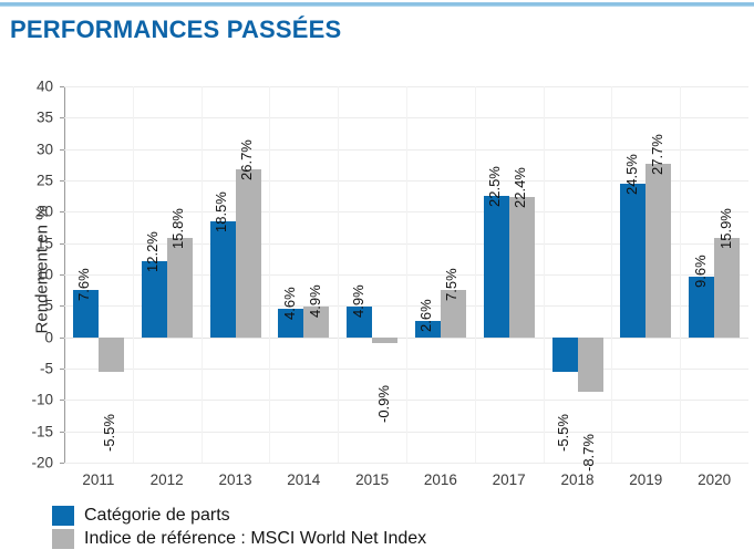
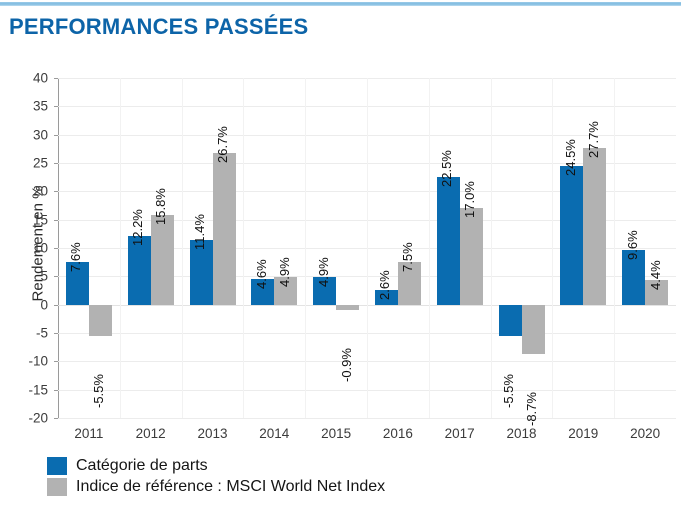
Catégorie de parts/2013: 18.5% -> 11.4%
Indice de référence : MSCI World Net Index/2017: 22.4% -> 17.0%
Indice de référence : MSCI World Net Index/2020: 15.9% -> 4.4%
